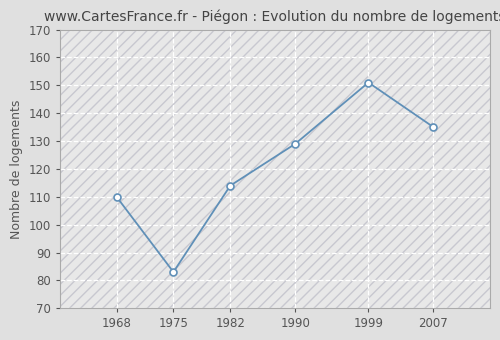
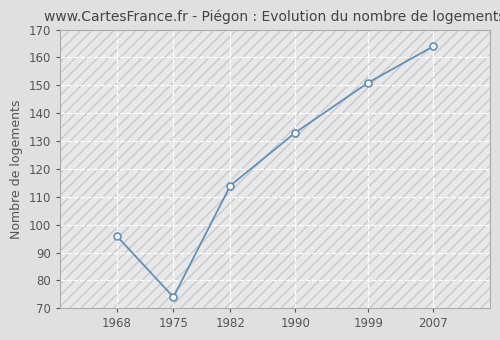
1968: 110 -> 96
1975: 83 -> 74
1990: 129 -> 133
2007: 135 -> 164
